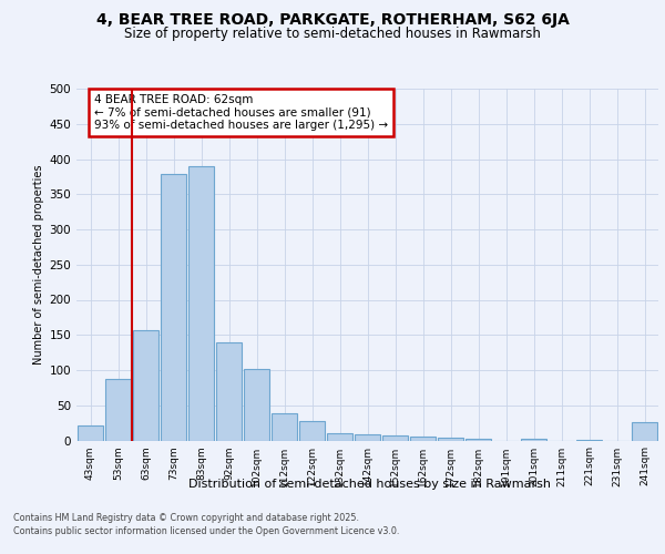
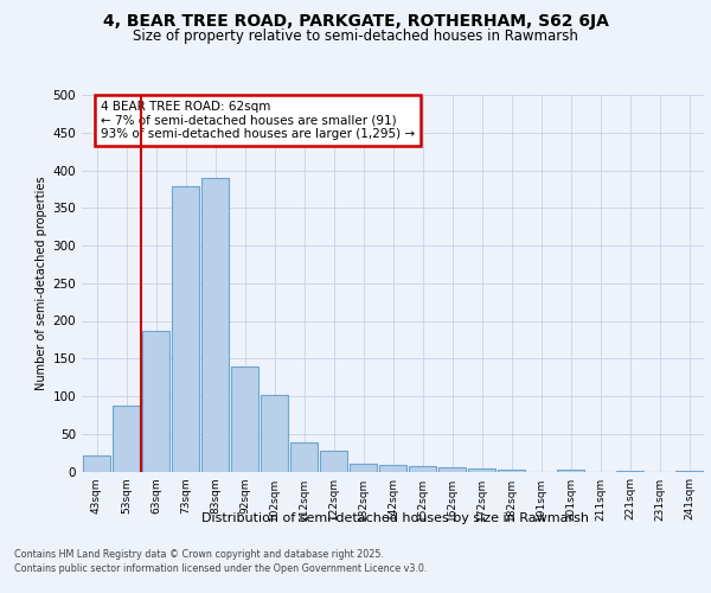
63sqm: 156 -> 187
241sqm: 26 -> 1
